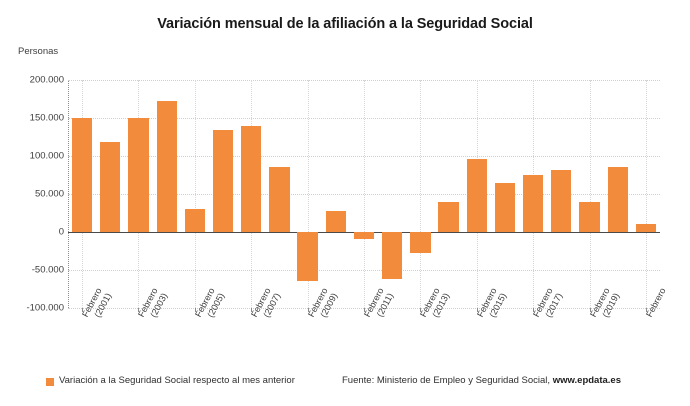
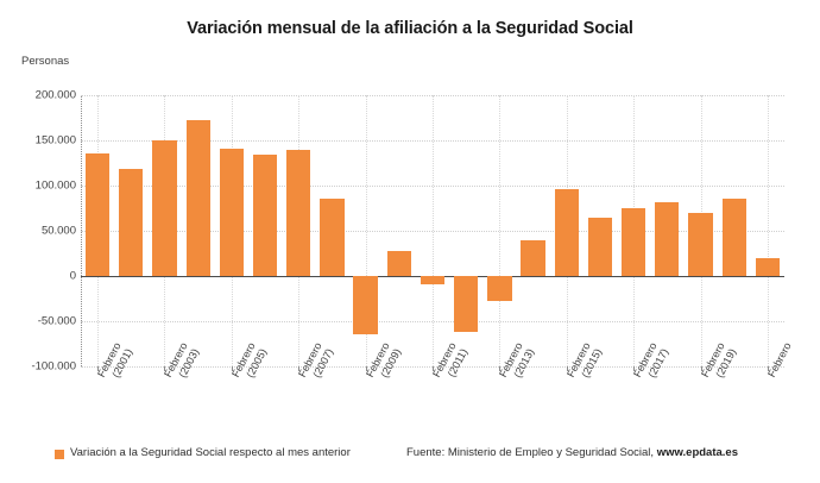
Febrero (2001): 150000 -> 140000
Febrero (2005): 30000 -> 140000
Febrero (2019): 40000 -> 70000
Febrero: 10000 -> 20000
